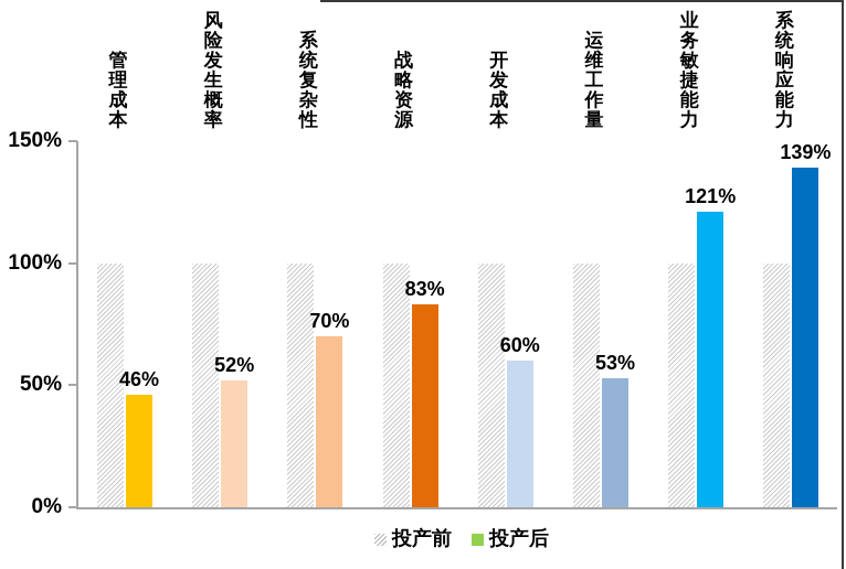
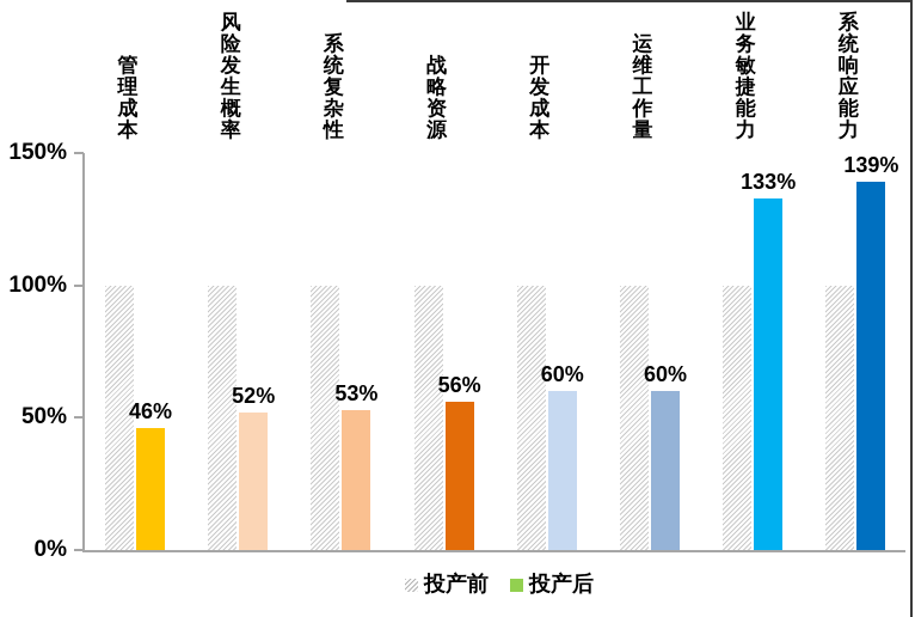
投产后/系统复杂性: 70% -> 53%
投产后/战略资源: 83% -> 56%
投产后/运维工作量: 53% -> 60%
投产后/业务敏捷能力: 121% -> 133%
